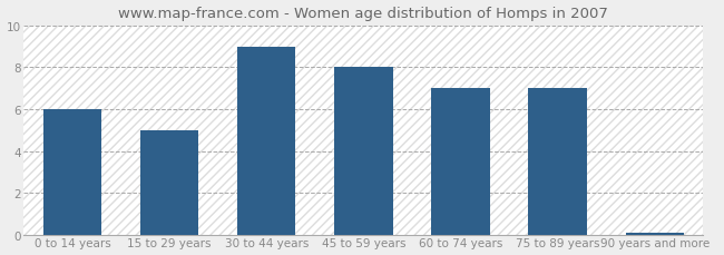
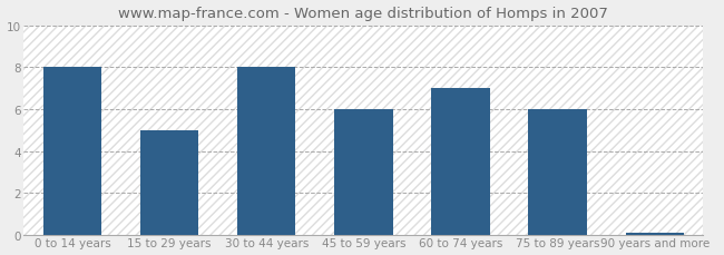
0 to 14 years: 6.0 -> 8.0
30 to 44 years: 9.0 -> 8.0
45 to 59 years: 8.0 -> 6.0
75 to 89 years: 7.0 -> 6.0
